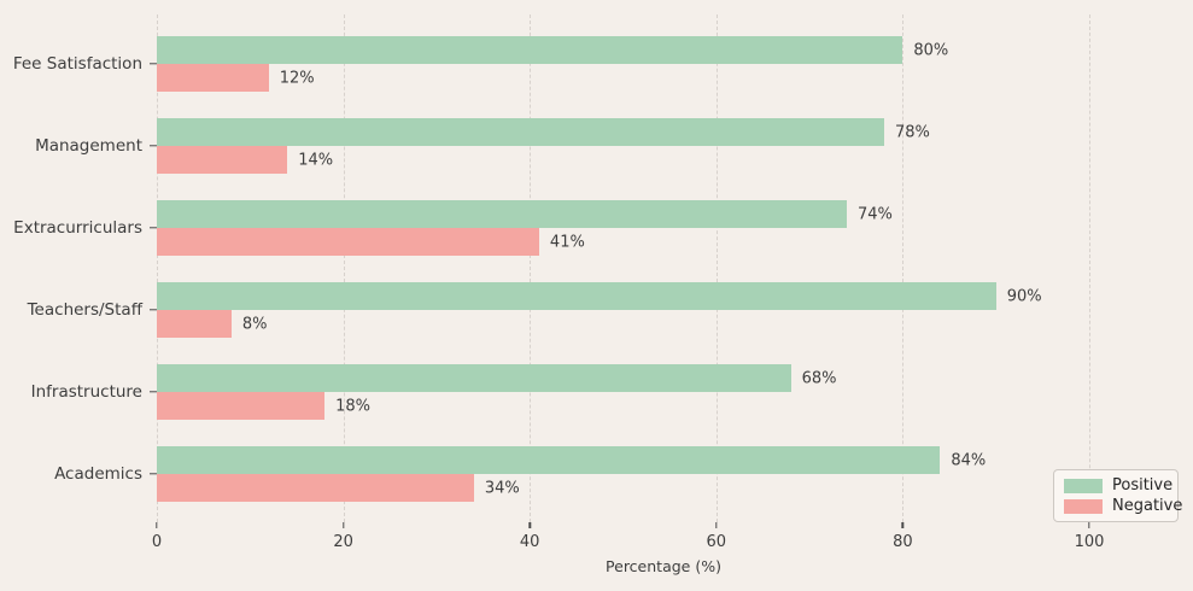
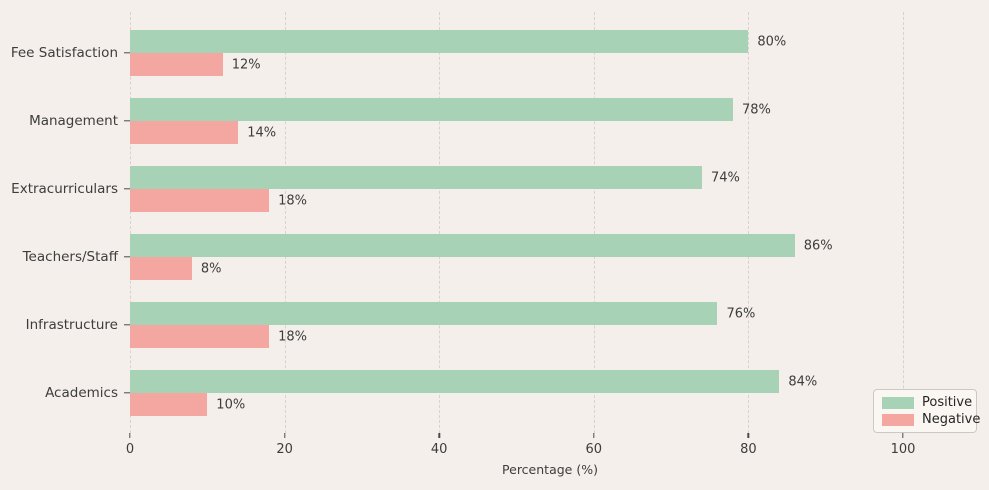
Negative/Extracurriculars: 41% -> 18%
Positive/Teachers/Staff: 90% -> 86%
Positive/Infrastructure: 68% -> 76%
Negative/Academics: 34% -> 10%
